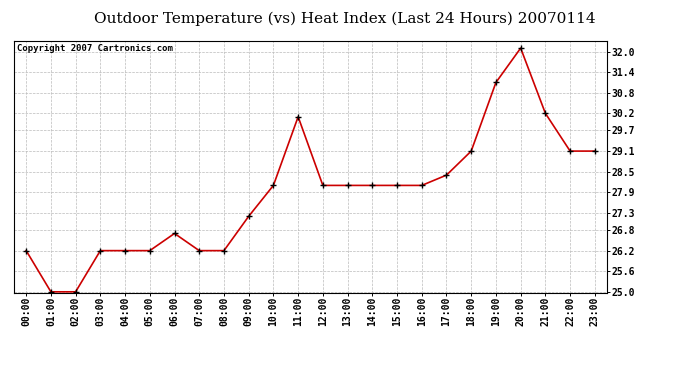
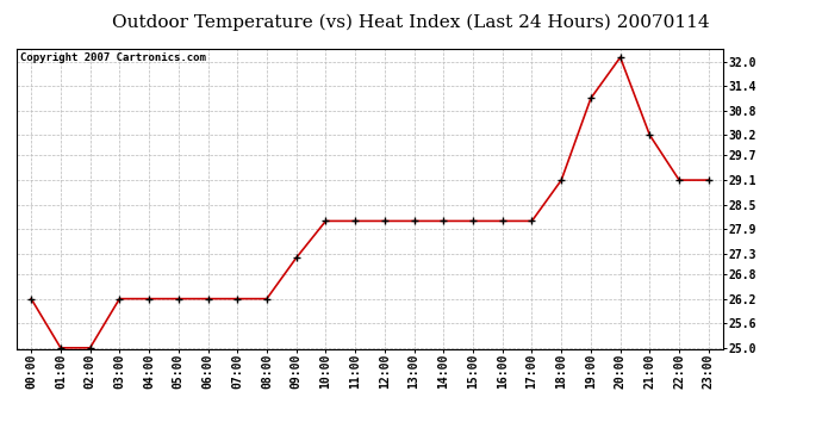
06:00: 26.7 -> 26.2
11:00: 30.1 -> 28.1
17:00: 28.4 -> 28.1
